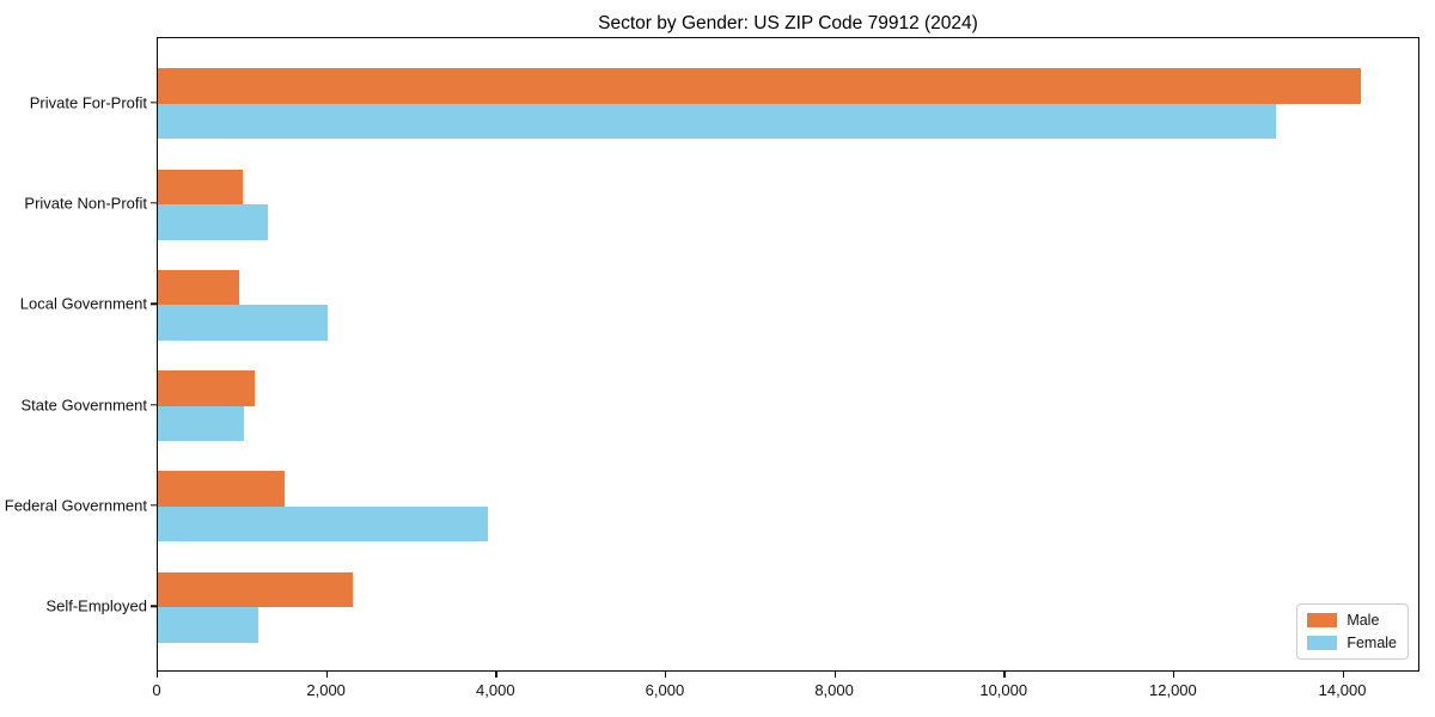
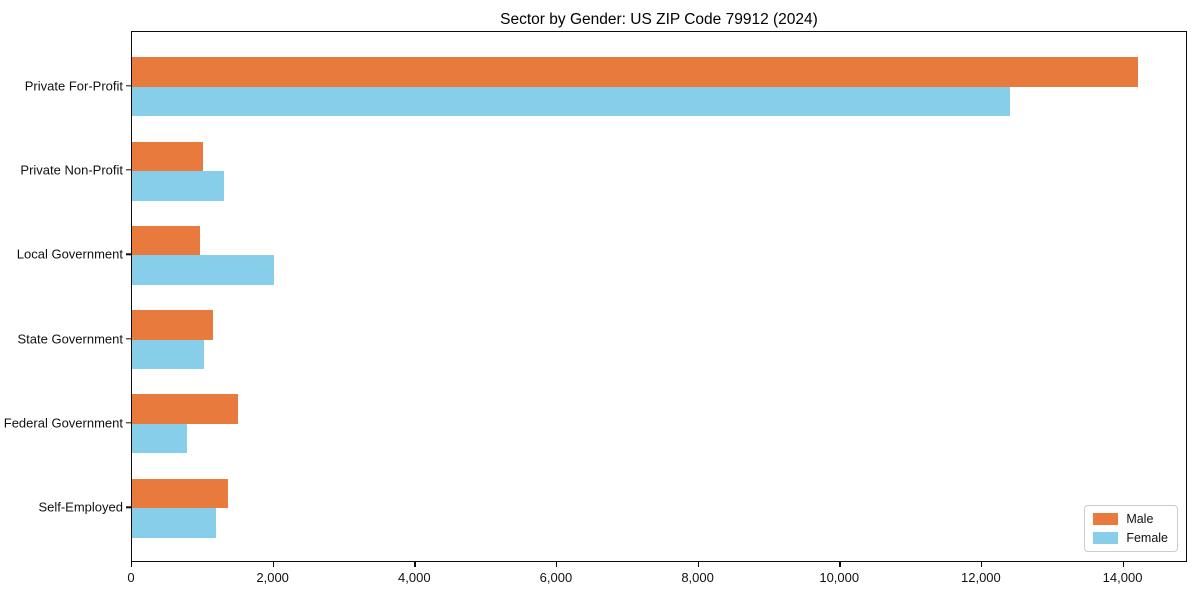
Female/Private For-Profit: 13200 -> 12400
Female/Federal Government: 3900 -> 800
Male/Self-Employed: 2300 -> 1400
